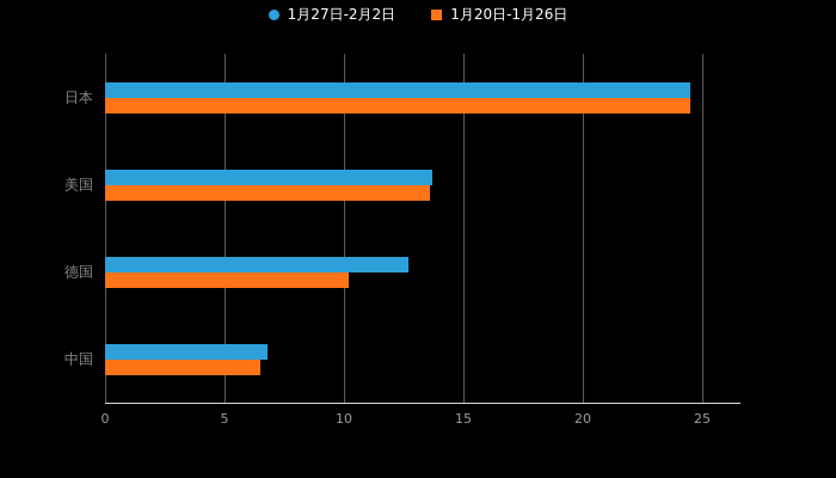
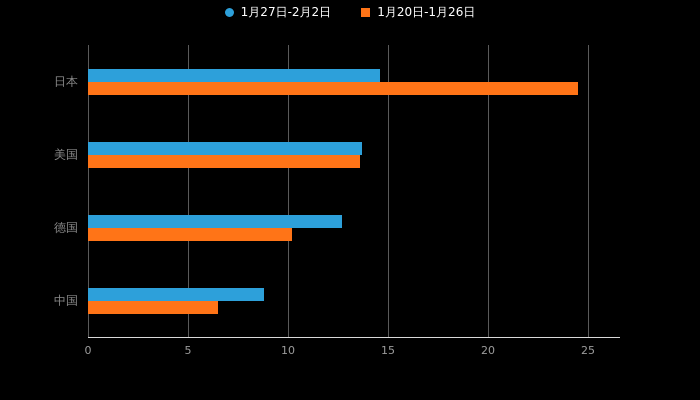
1月27日-2月2日/日本: 24.5 -> 14.6
1月27日-2月2日/中国: 6.8 -> 8.8
